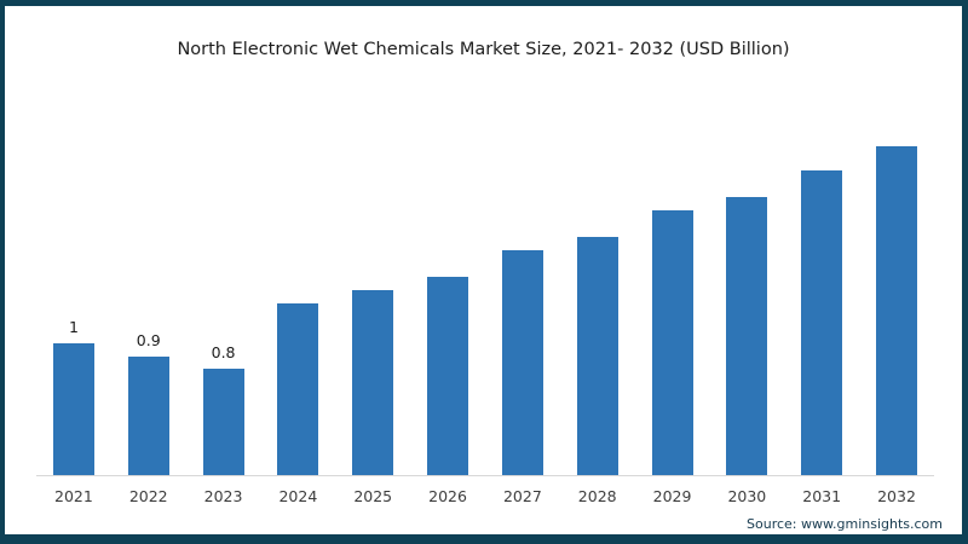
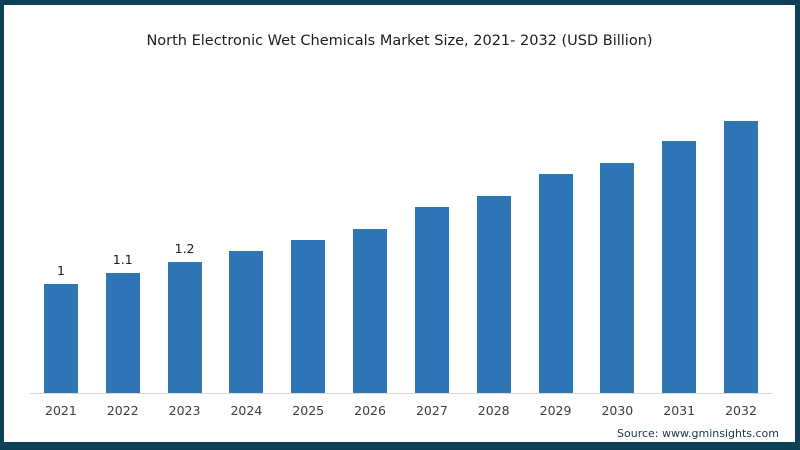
2022: 0.9 -> 1.1
2023: 0.8 -> 1.2
